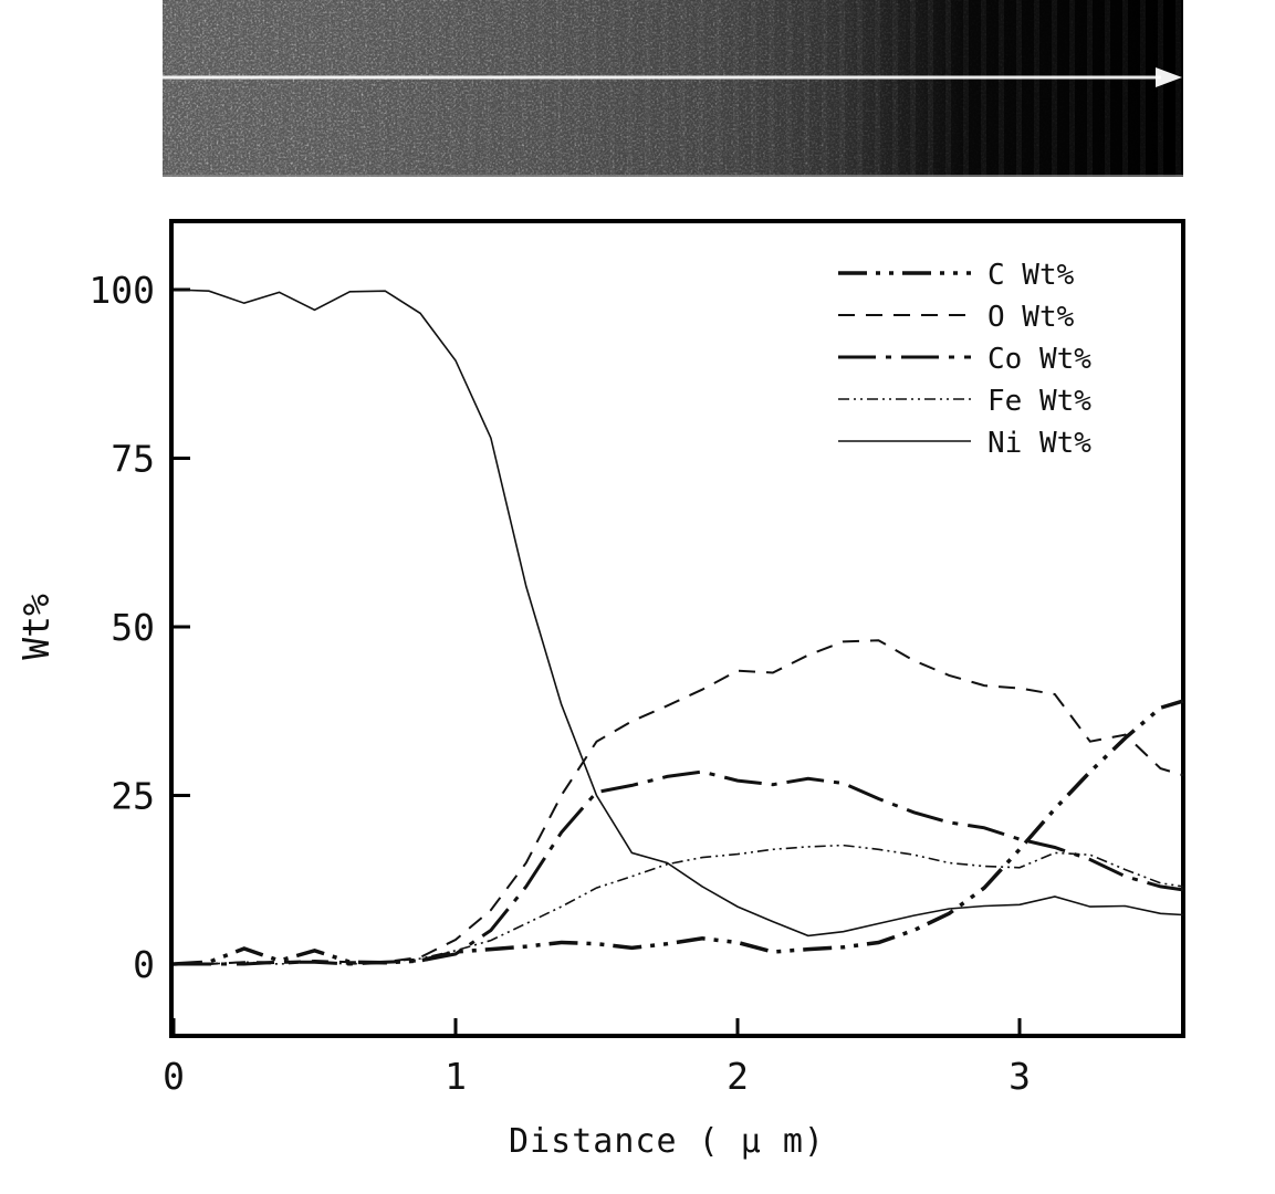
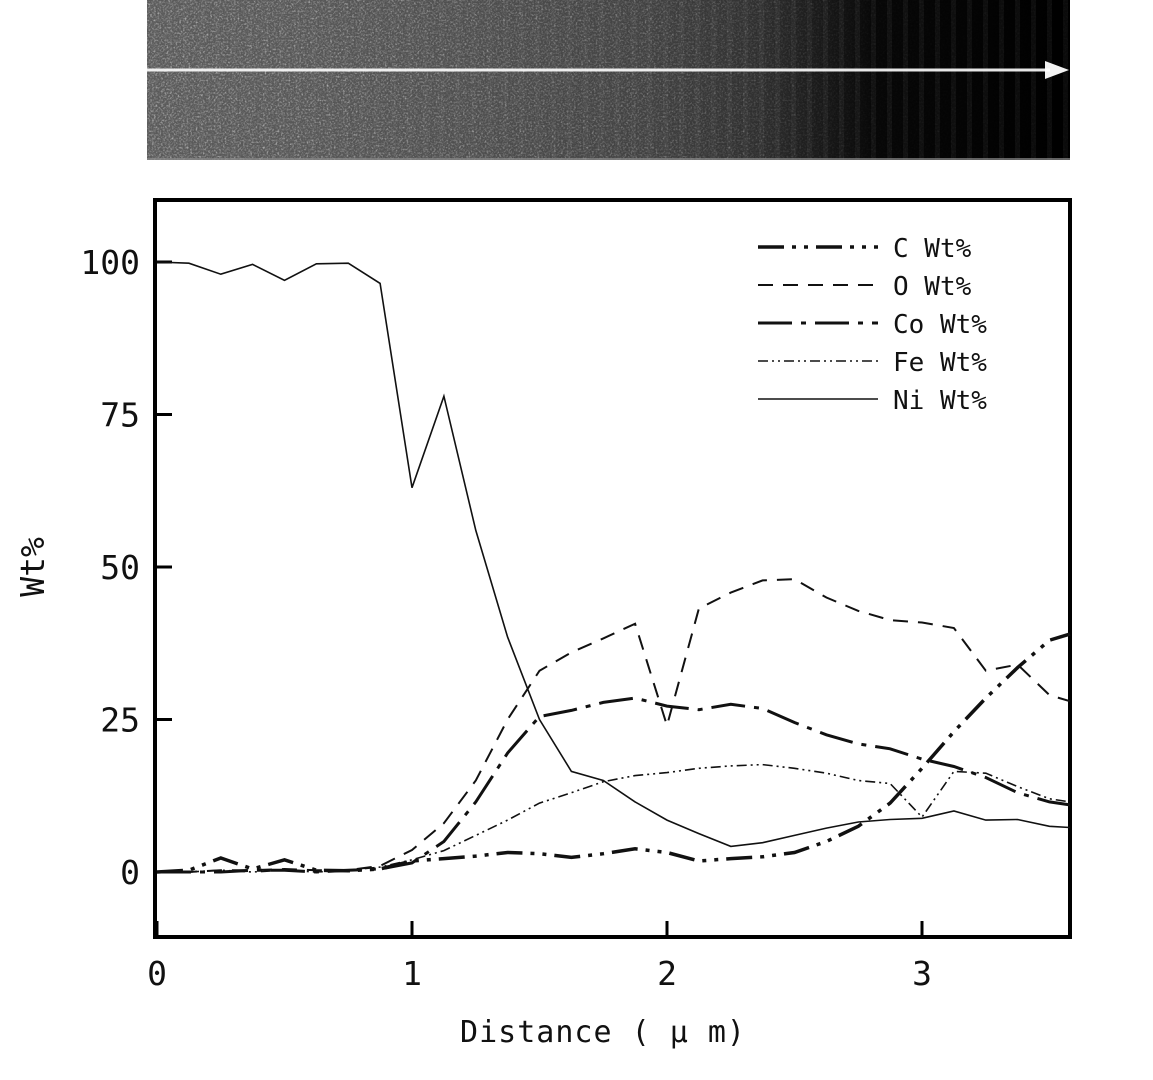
Ni Wt%/1: 90 -> 63
O Wt%/2: 44 -> 24
Fe Wt%/3: 14 -> 9
